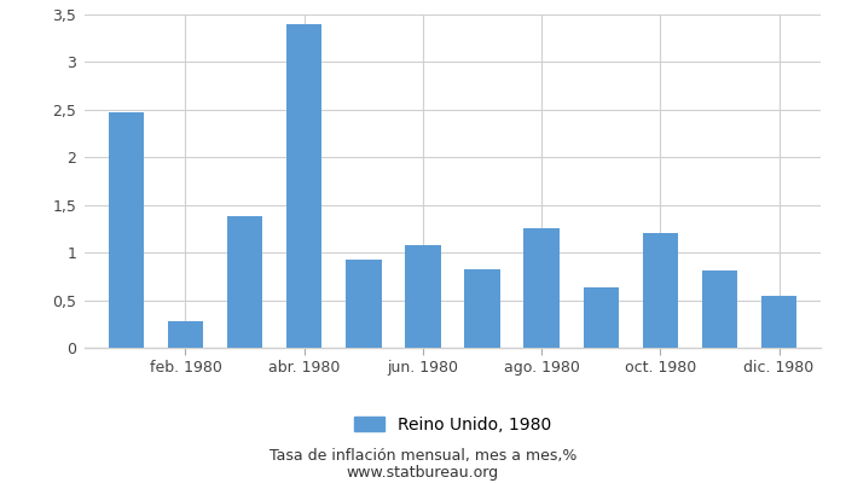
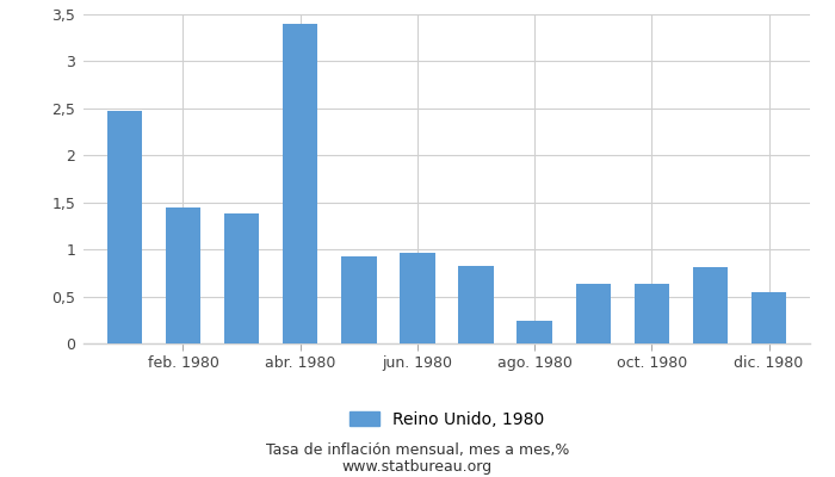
feb. 1980: 0,28 -> 1,44
jun. 1980: 1,08 -> 0,96
ago. 1980: 1,26 -> 0,24
oct. 1980: 1,20 -> 0,63
